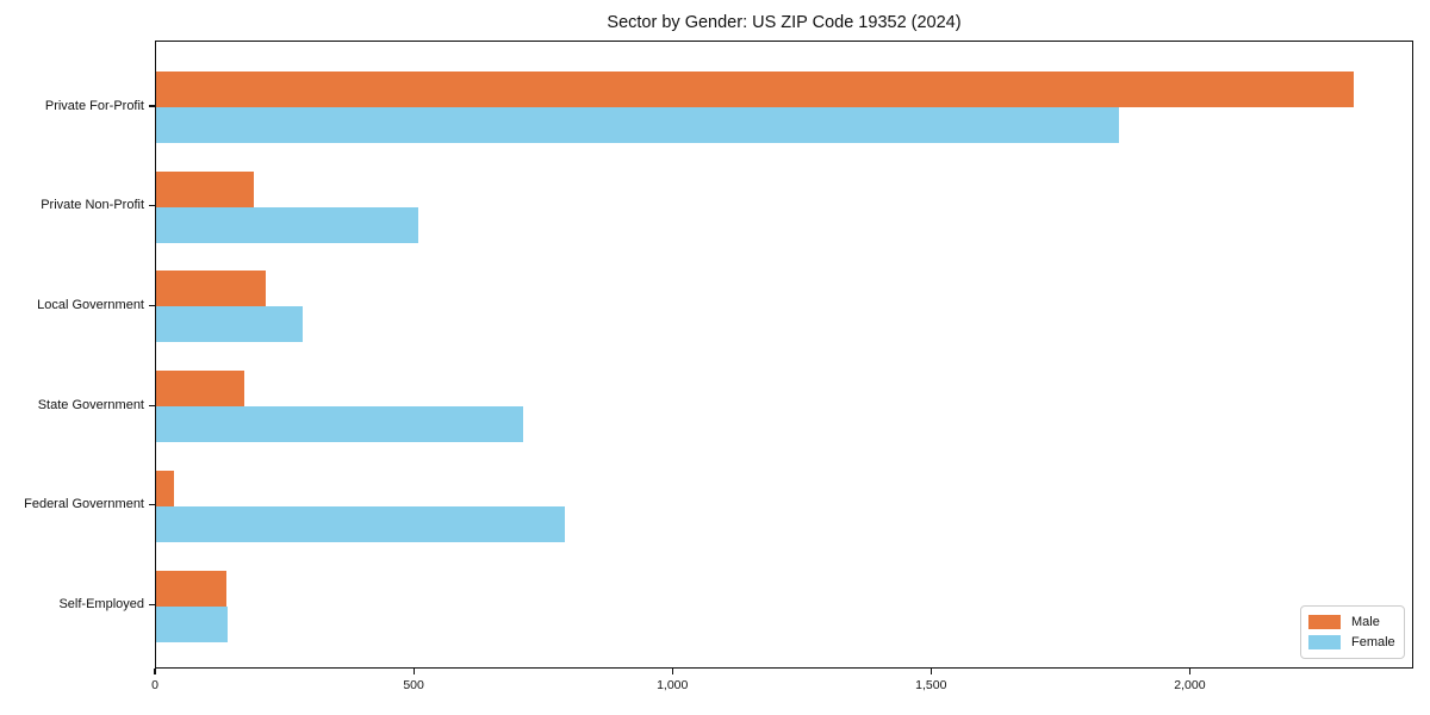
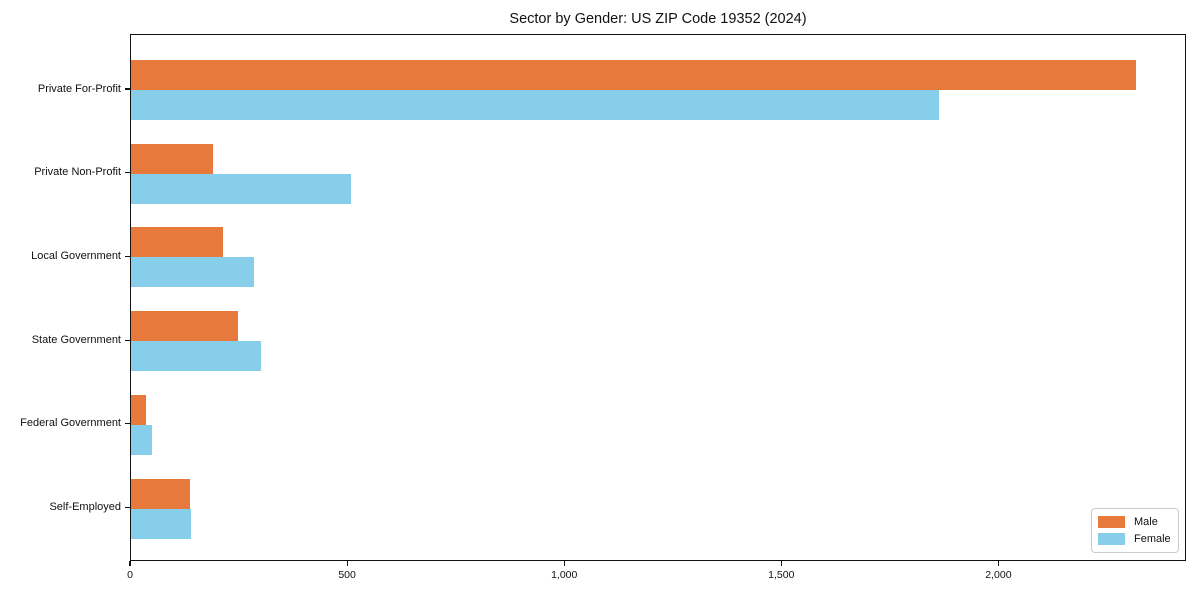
Male/State Government: 170 -> 250
Female/State Government: 710 -> 300
Female/Federal Government: 790 -> 50
